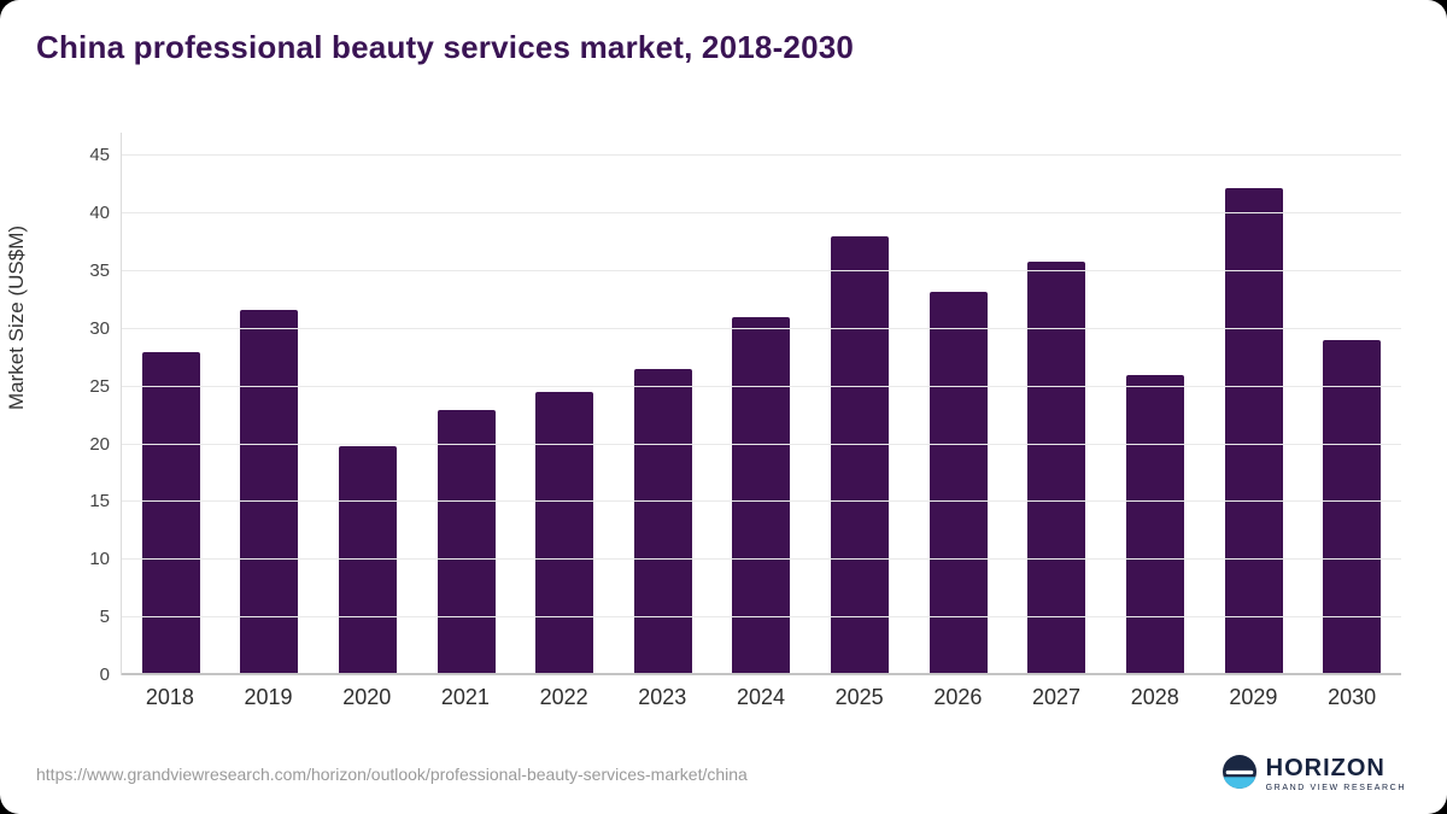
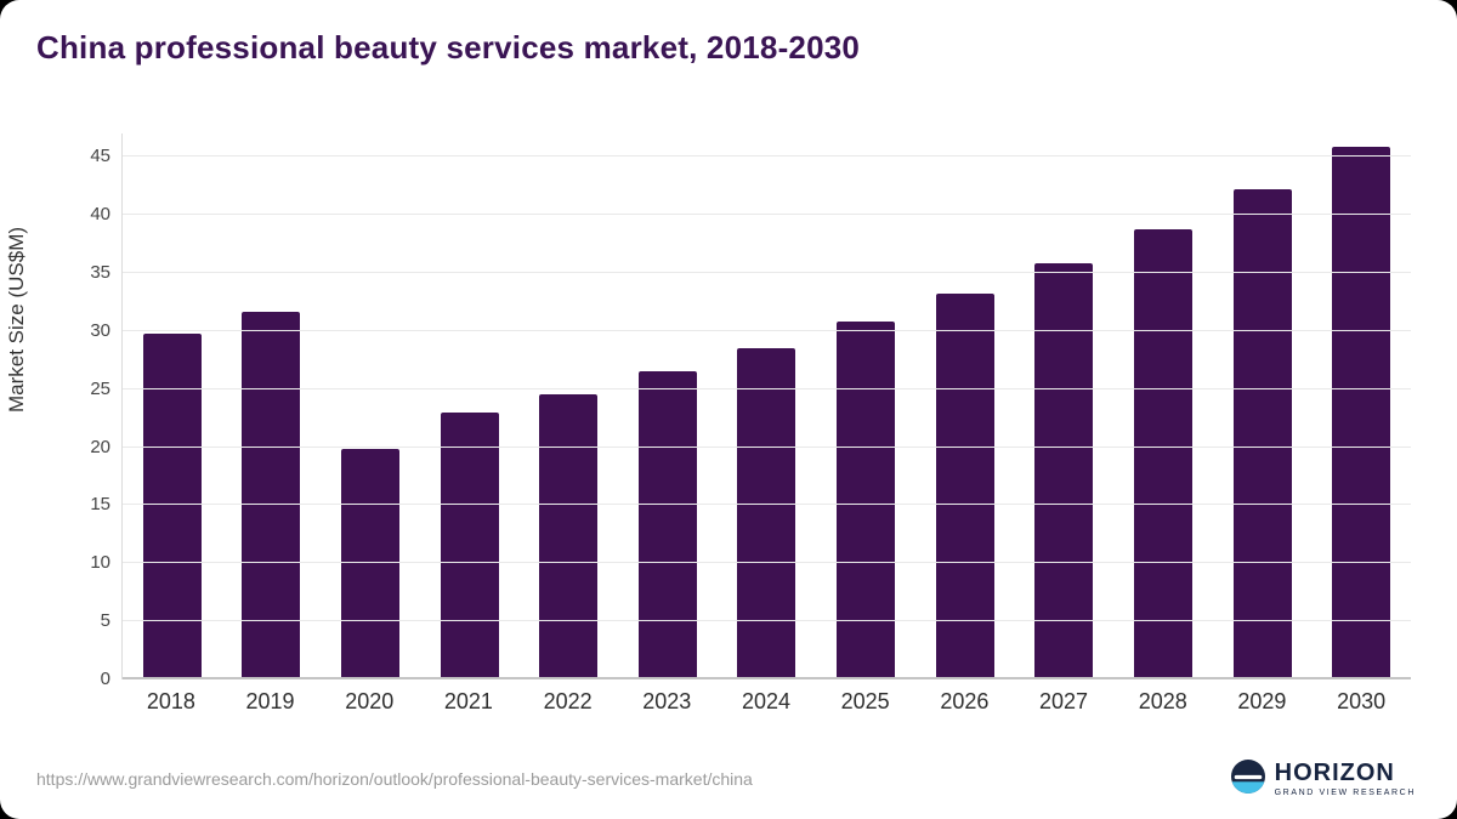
2018: 28 -> 30
2024: 31 -> 28
2025: 38 -> 31
2028: 26 -> 39
2030: 29 -> 46
